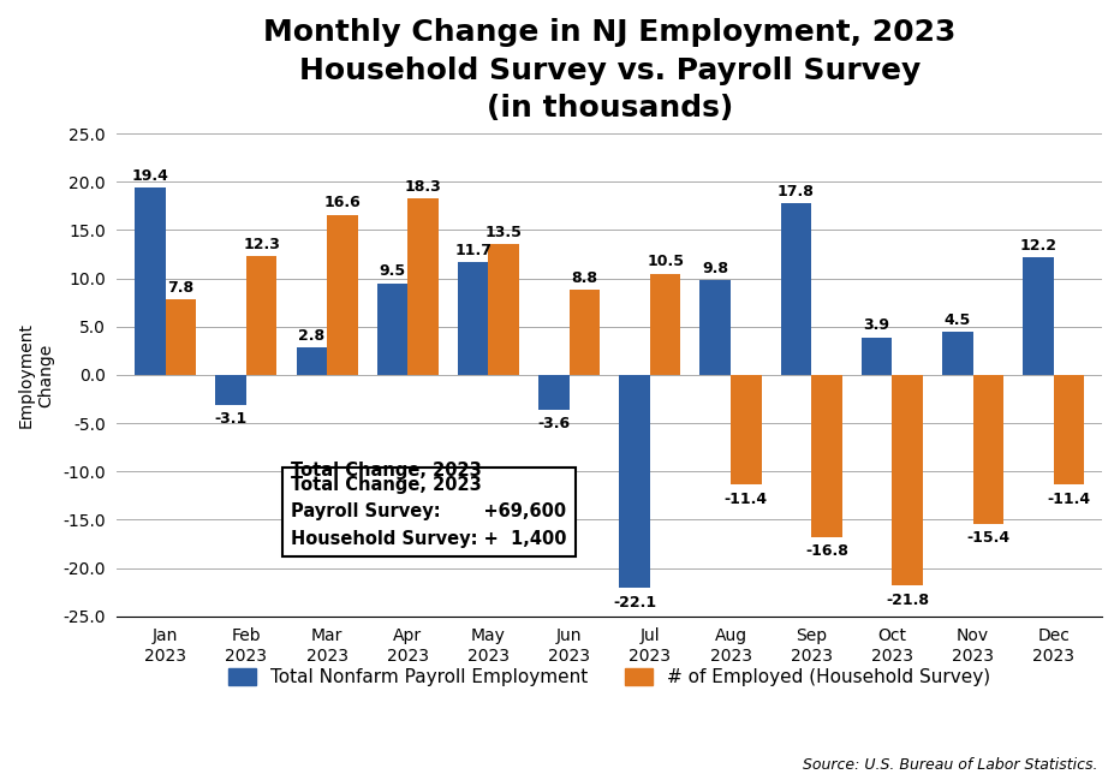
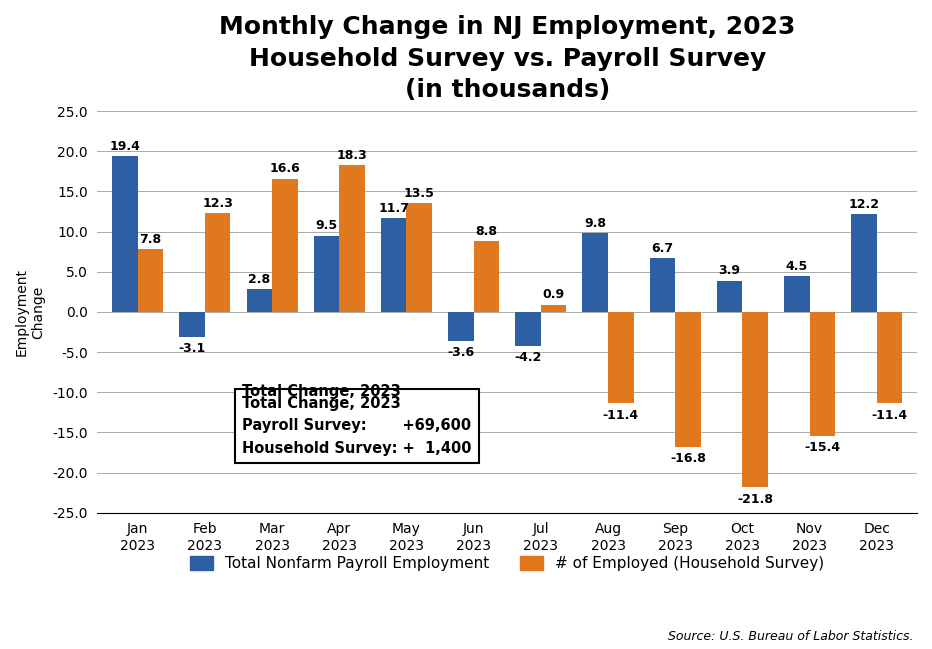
Total Nonfarm Payroll Employment/Jul 2023: -22.1 -> -4.2
# of Employed (Household Survey)/Jul 2023: 10.5 -> 0.9
Total Nonfarm Payroll Employment/Sep 2023: 17.8 -> 6.7
